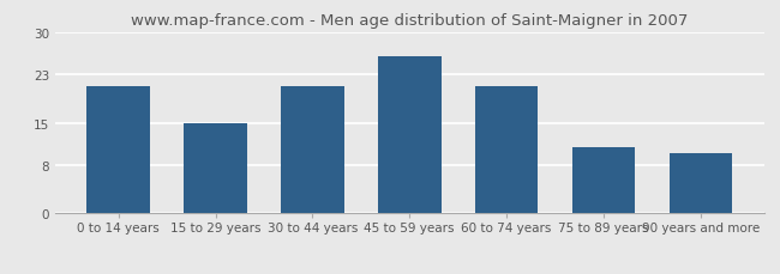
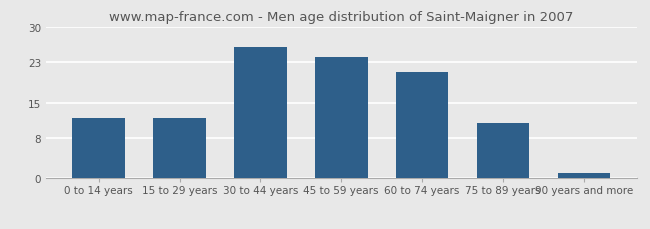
0 to 14 years: 21 -> 12
15 to 29 years: 15 -> 12
30 to 44 years: 21 -> 26
45 to 59 years: 26 -> 24
90 years and more: 10 -> 1
